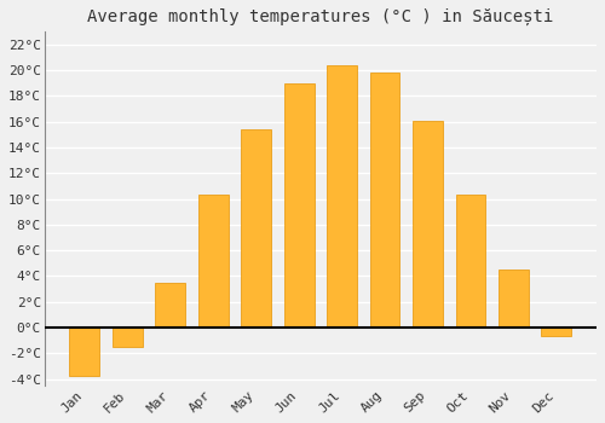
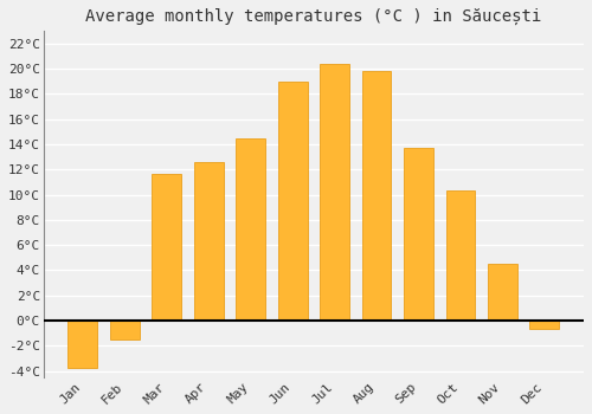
Mar: 3.5°C -> 11.7°C
Apr: 10.3°C -> 12.6°C
May: 15.4°C -> 14.5°C
Sep: 16.1°C -> 13.7°C
